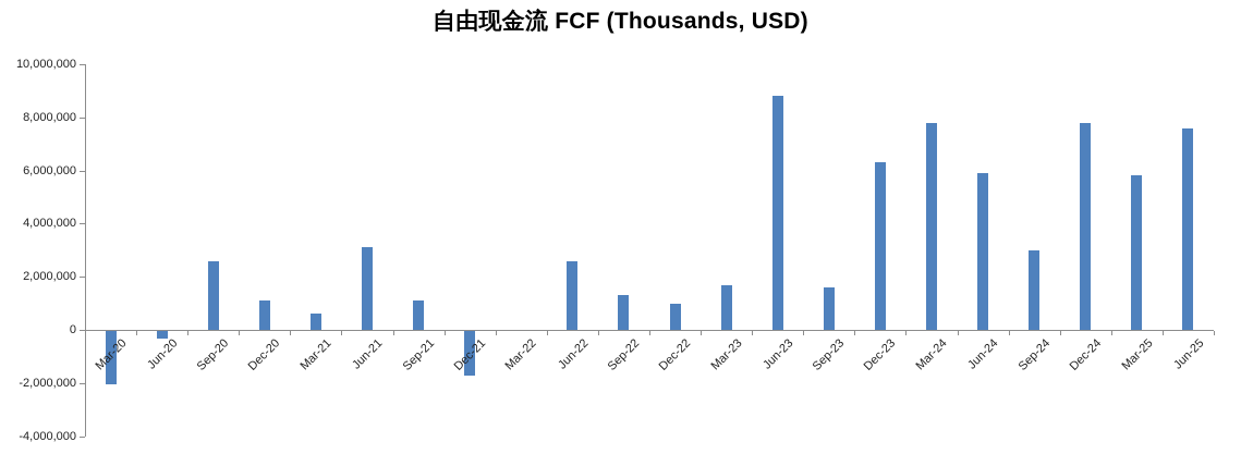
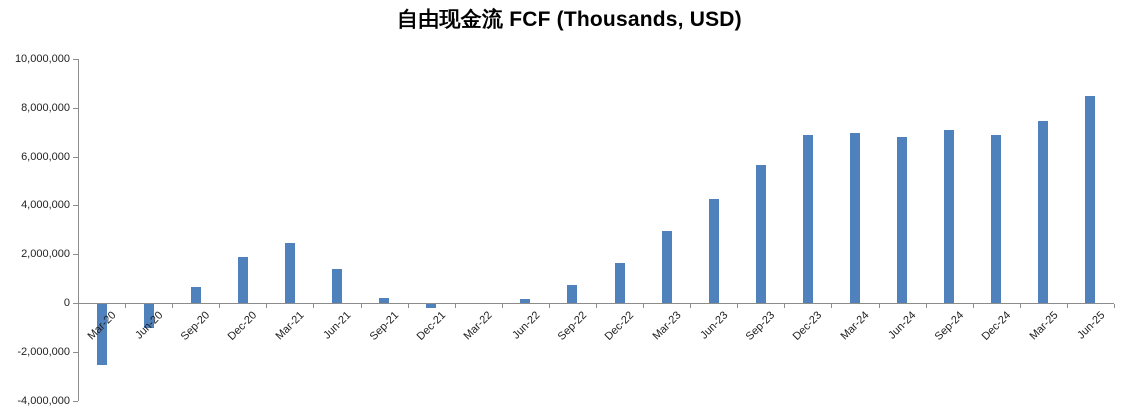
Mar-20: -2000000 -> -2500000
Jun-20: -300000 -> -1000000
Sep-20: 2600000 -> 600000
Dec-20: 1100000 -> 1900000
Mar-21: 600000 -> 2400000
Jun-21: 3100000 -> 1400000
Sep-21: 1100000 -> 200000
Dec-21: -1700000 -> -200000
Jun-22: 2600000 -> 200000
Sep-22: 1300000 -> 800000
Dec-22: 1000000 -> 1600000
Mar-23: 1700000 -> 3000000
Jun-23: 8800000 -> 4200000
Sep-23: 1600000 -> 5600000
Dec-23: 6300000 -> 6900000
Mar-24: 7800000 -> 7000000
Jun-24: 5900000 -> 6800000
Sep-24: 3000000 -> 7100000
Dec-24: 7800000 -> 6900000
Mar-25: 5800000 -> 7400000
Jun-25: 7600000 -> 8500000
